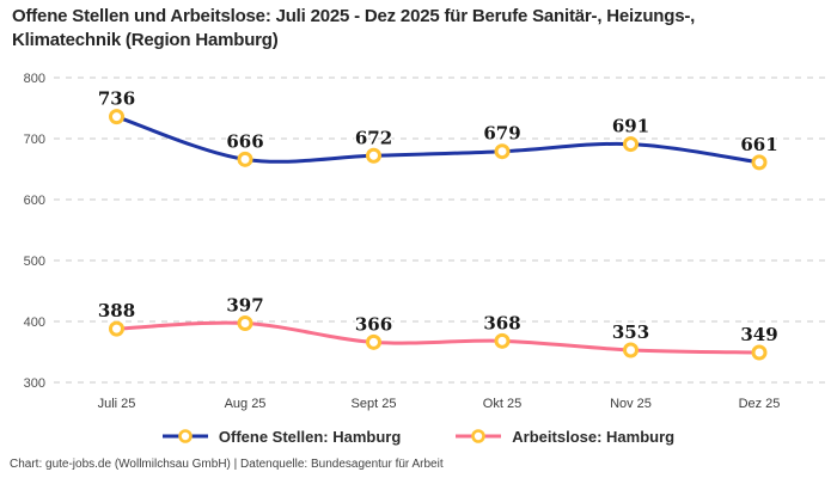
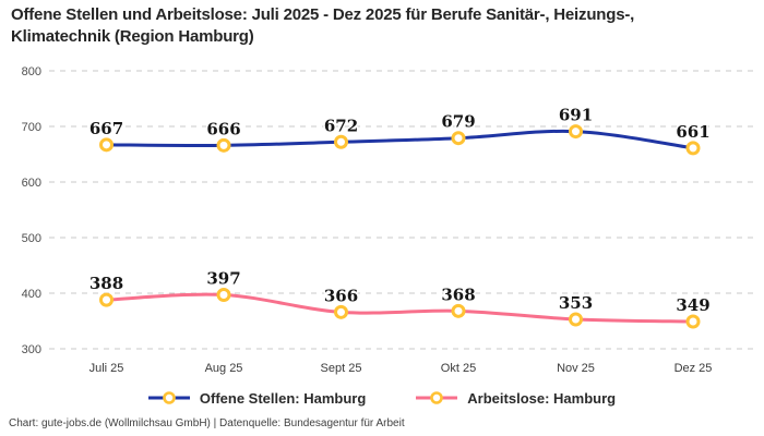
Offene Stellen: Hamburg/Juli 25: 736 -> 667
